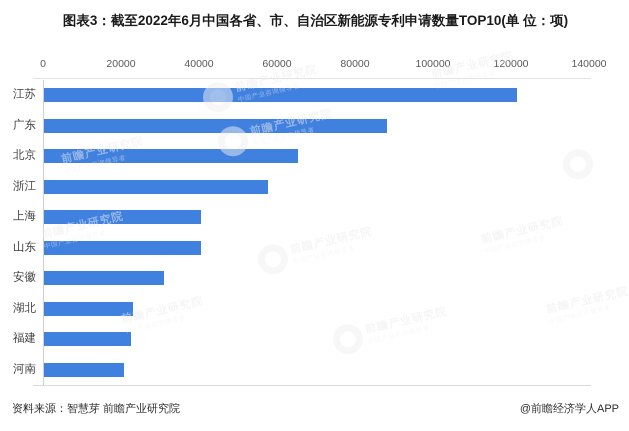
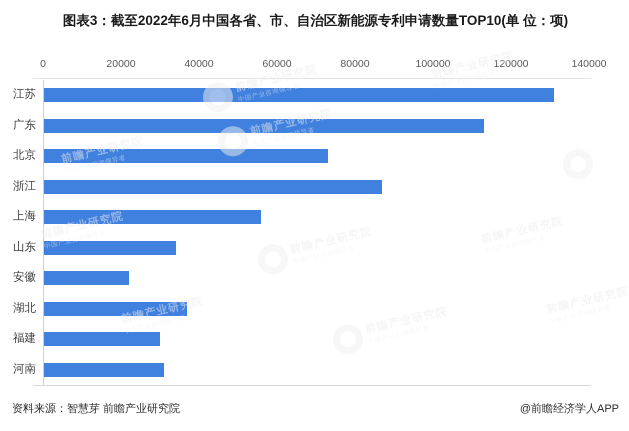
江苏: 122000 -> 131000
广东: 88000 -> 113000
北京: 65000 -> 73000
浙江: 58000 -> 87000
上海: 40000 -> 56000
山东: 40000 -> 34000
安徽: 31000 -> 22000
湖北: 23000 -> 37000
福建: 23000 -> 30000
河南: 21000 -> 31000
